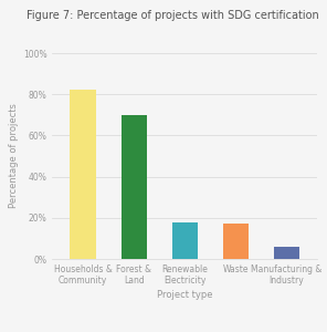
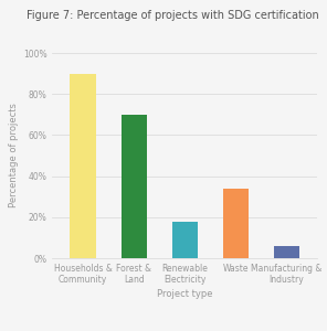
Households & Community: 82% -> 90%
Waste: 17% -> 34%
